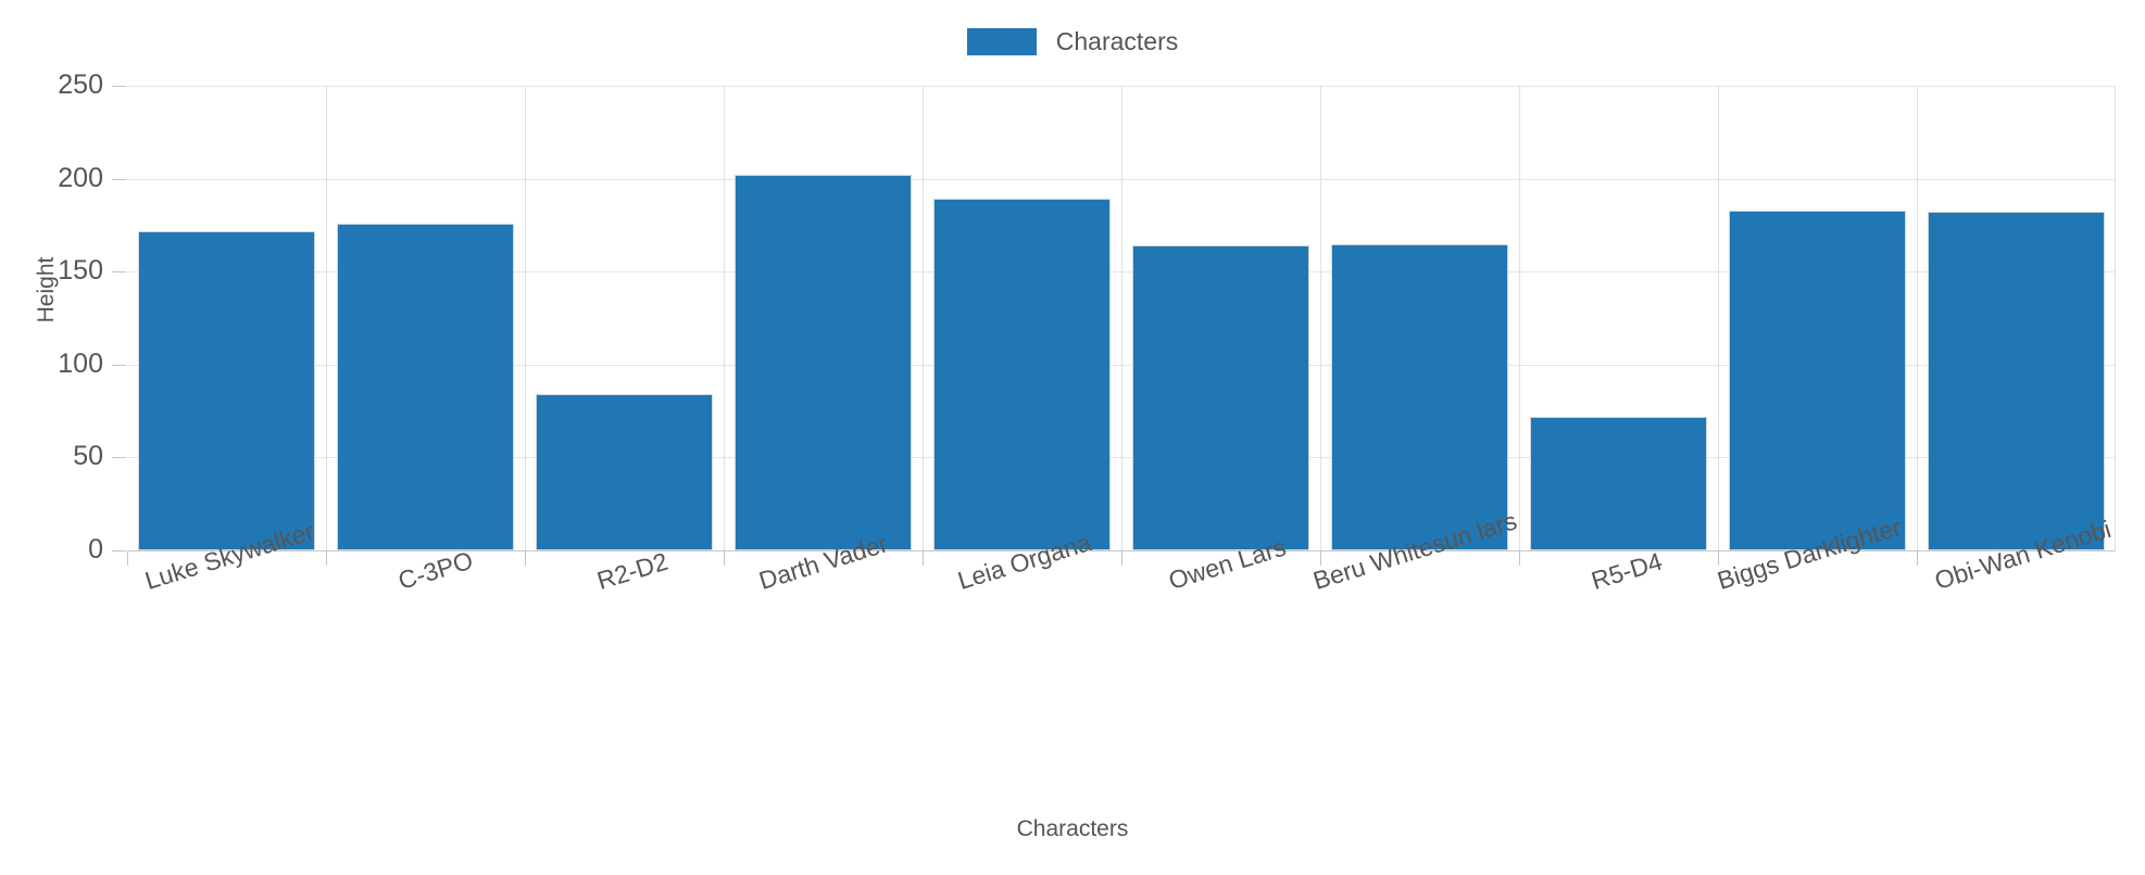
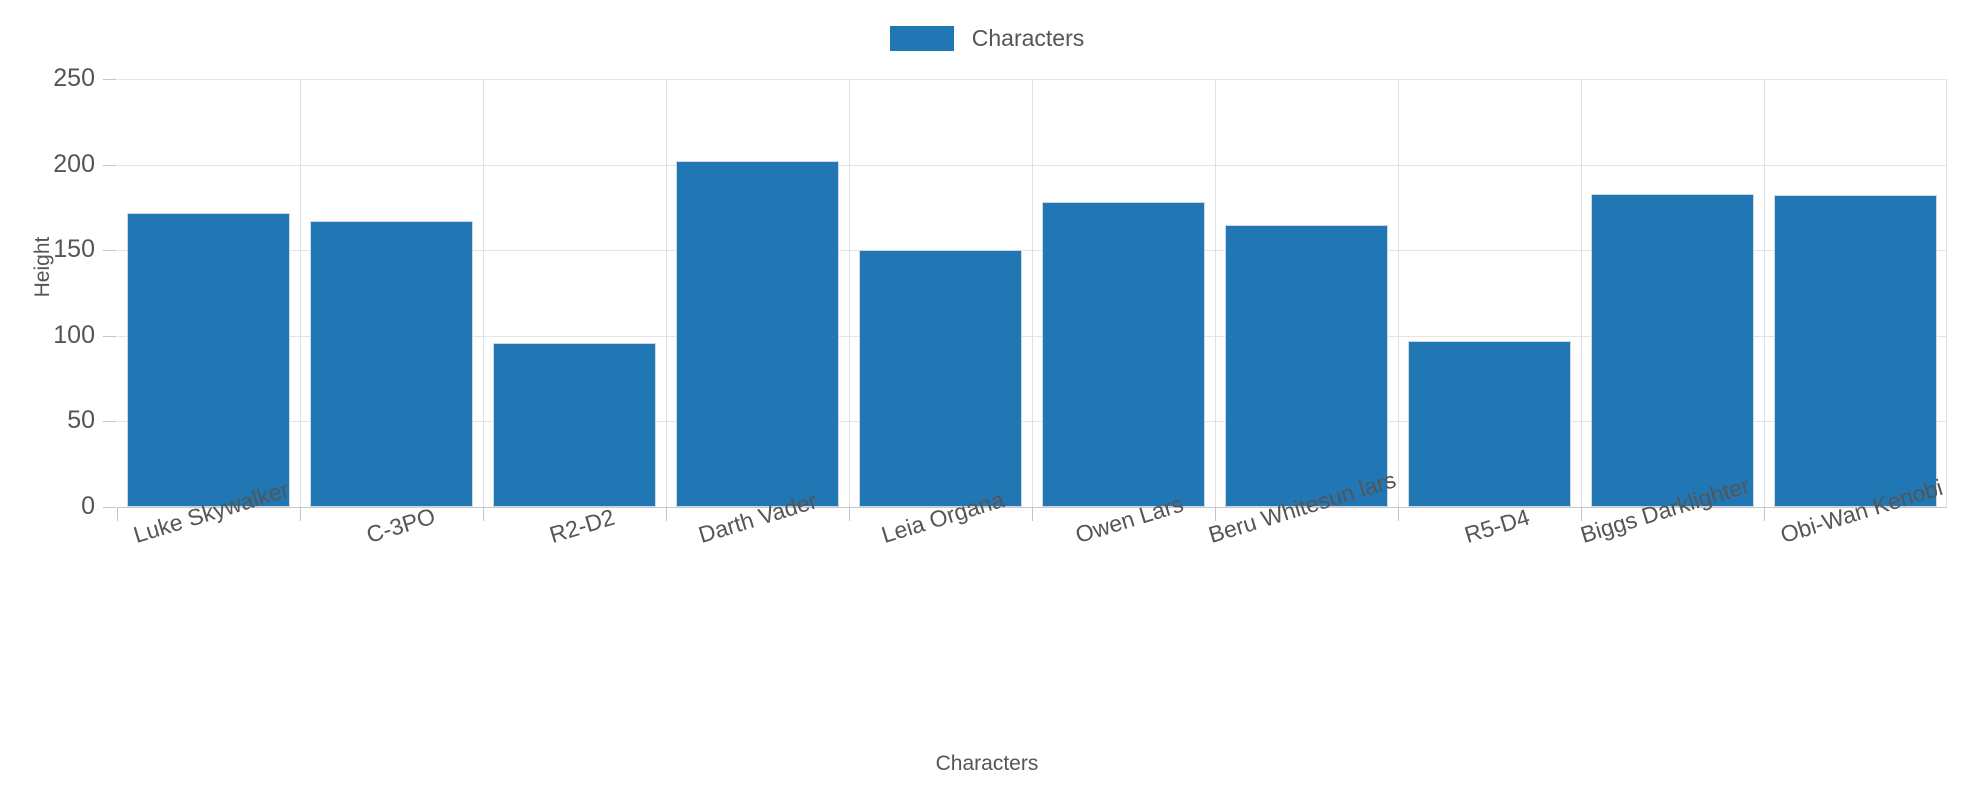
C-3PO: 176 -> 167
R2-D2: 84 -> 96
Leia Organa: 189 -> 150
Owen Lars: 164 -> 178
R5-D4: 72 -> 97
